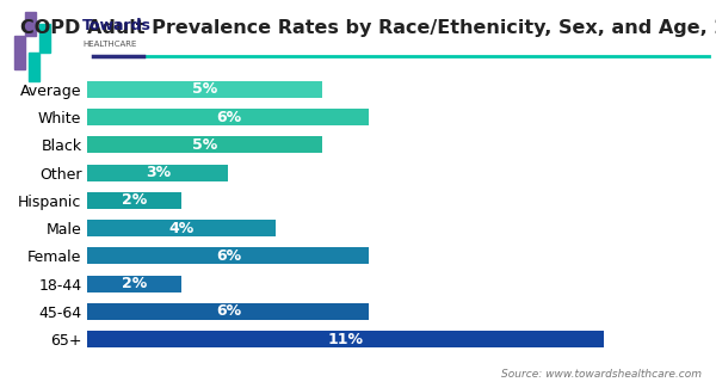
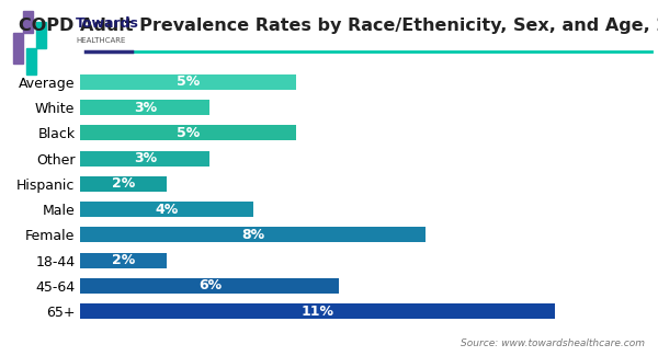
White: 6% -> 3%
Female: 6% -> 8%
